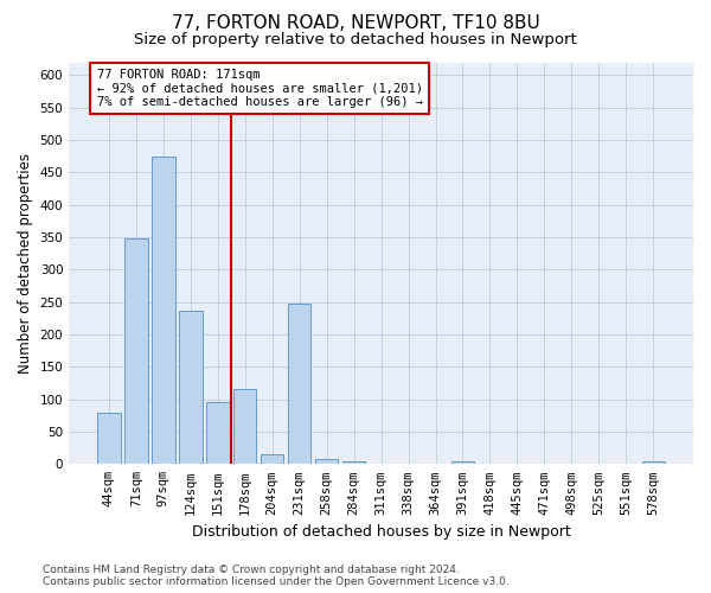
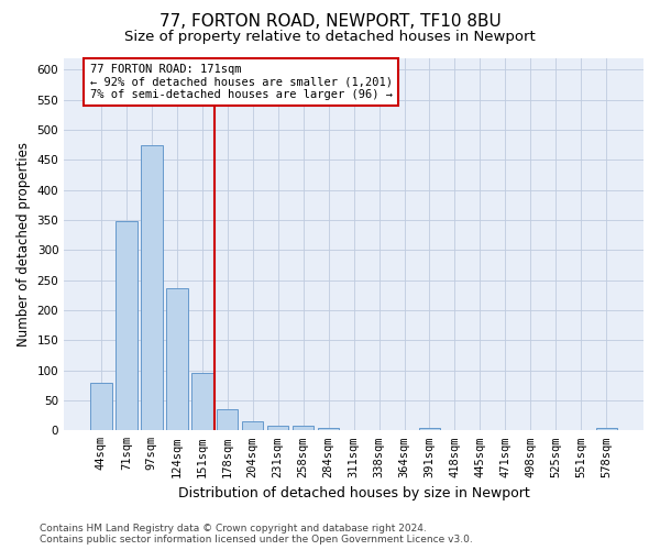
178sqm: 116 -> 36
231sqm: 248 -> 8
